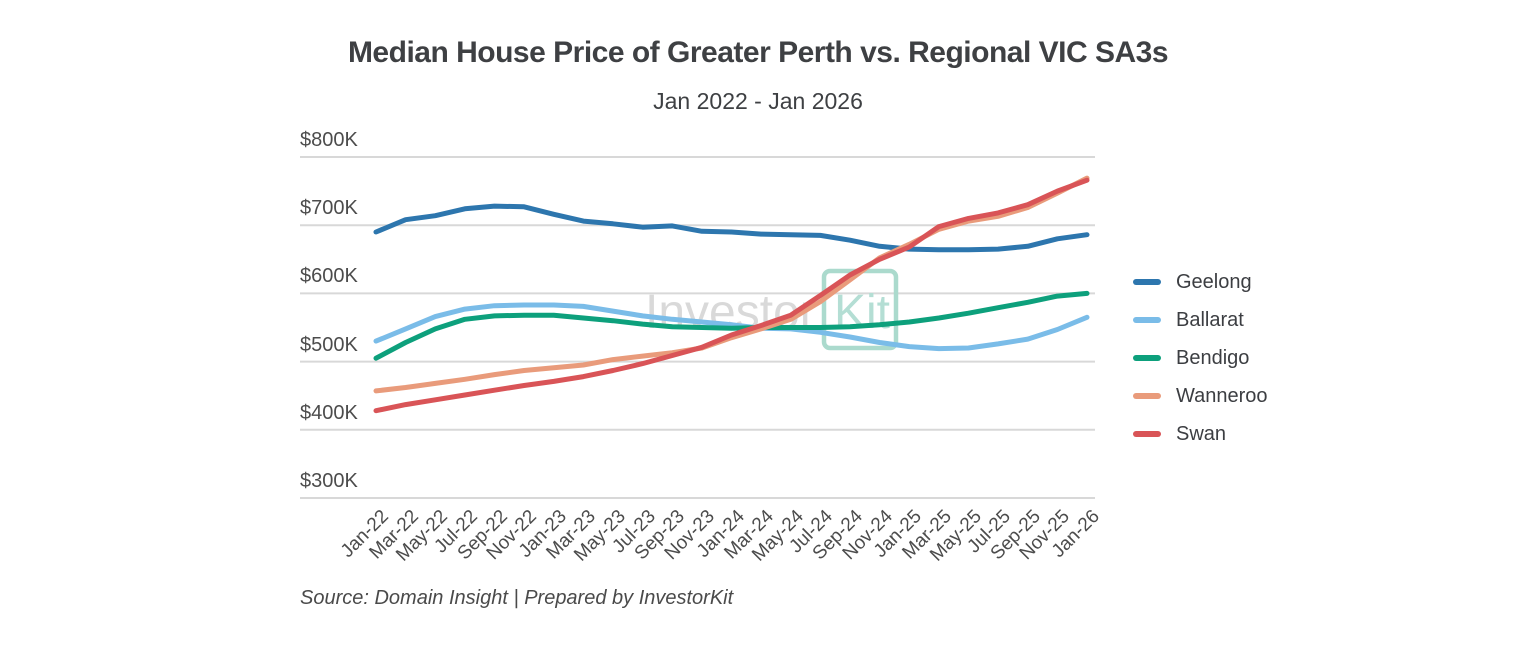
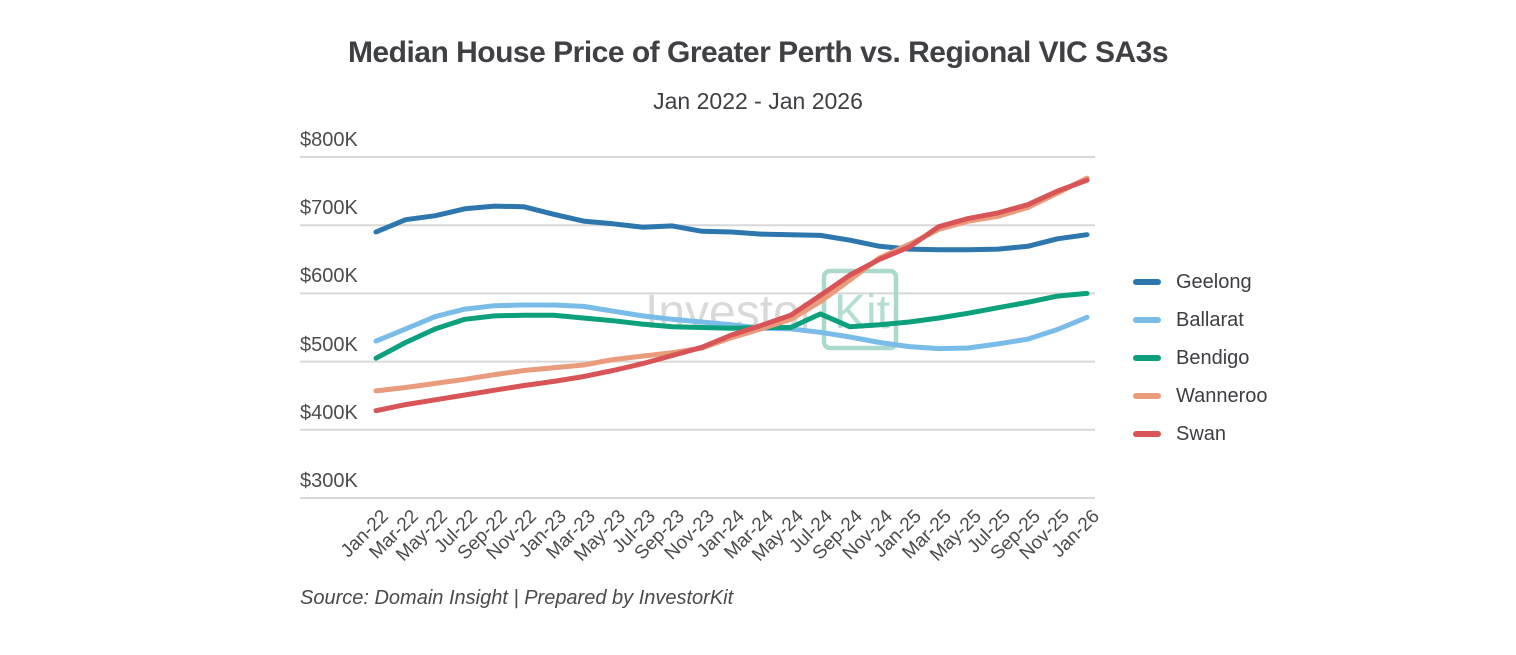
Bendigo/Jul-24: $550K -> $570K
